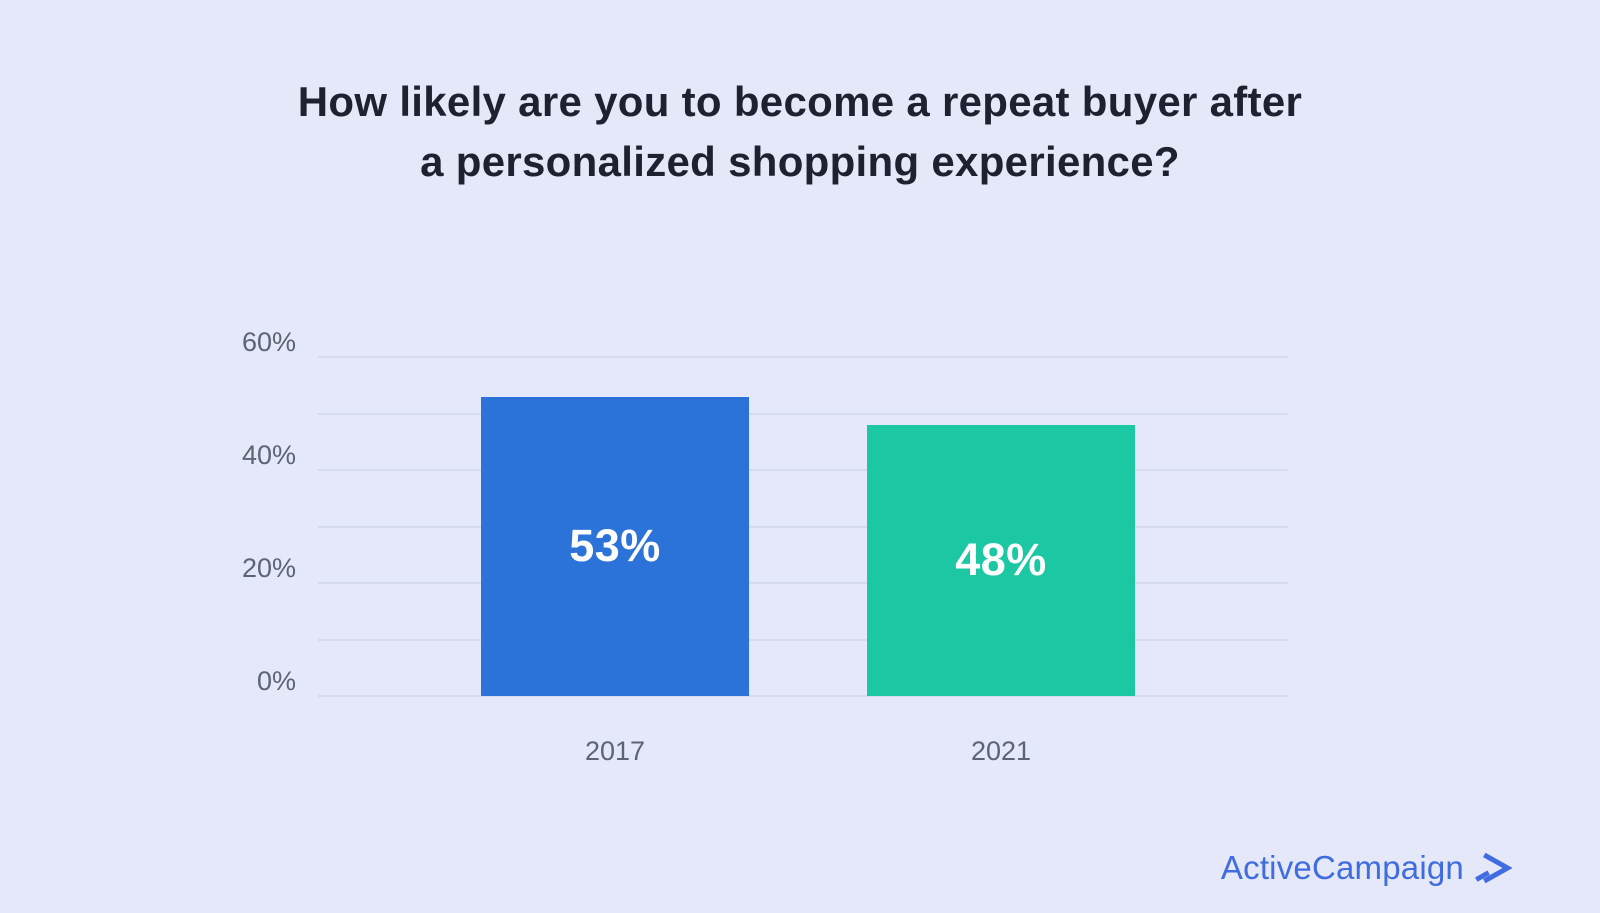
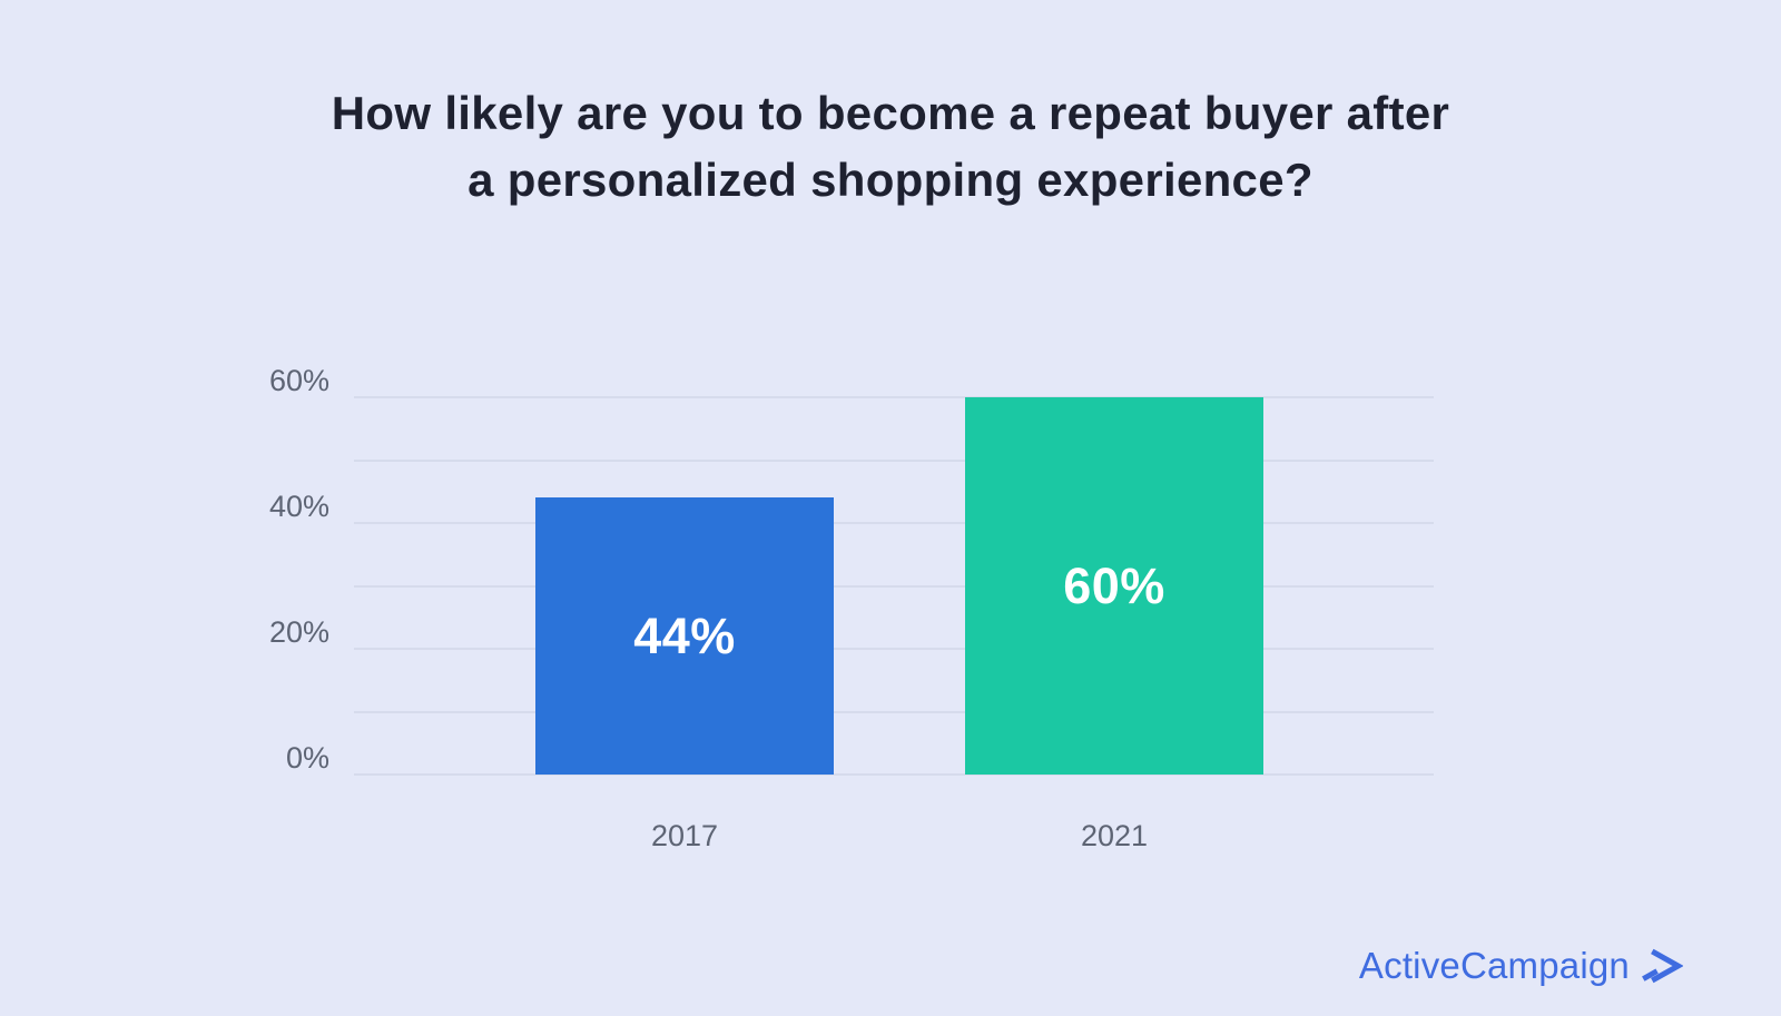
2017: 53% -> 44%
2021: 48% -> 60%
